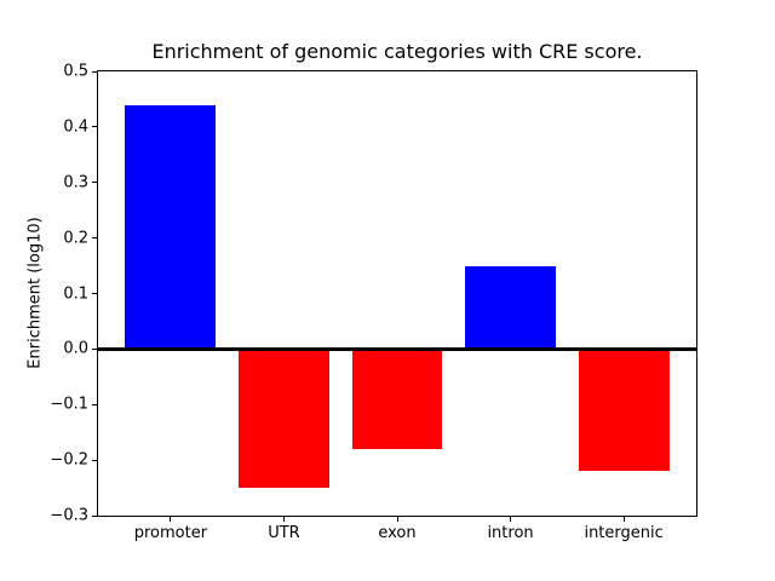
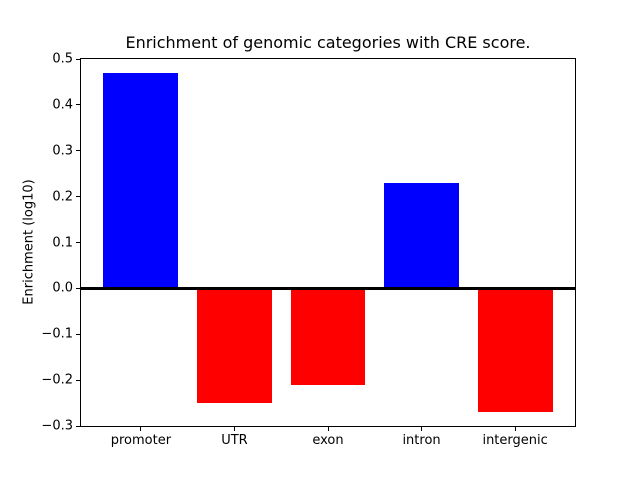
promoter: 0.44 -> 0.47
exon: -0.18 -> -0.21
intron: 0.15 -> 0.23
intergenic: -0.22 -> -0.27
